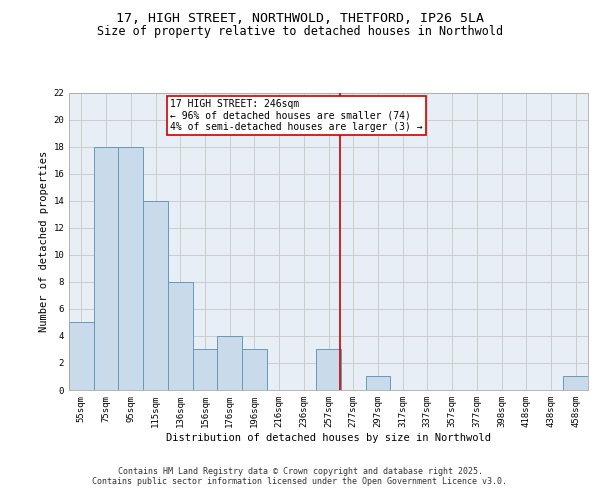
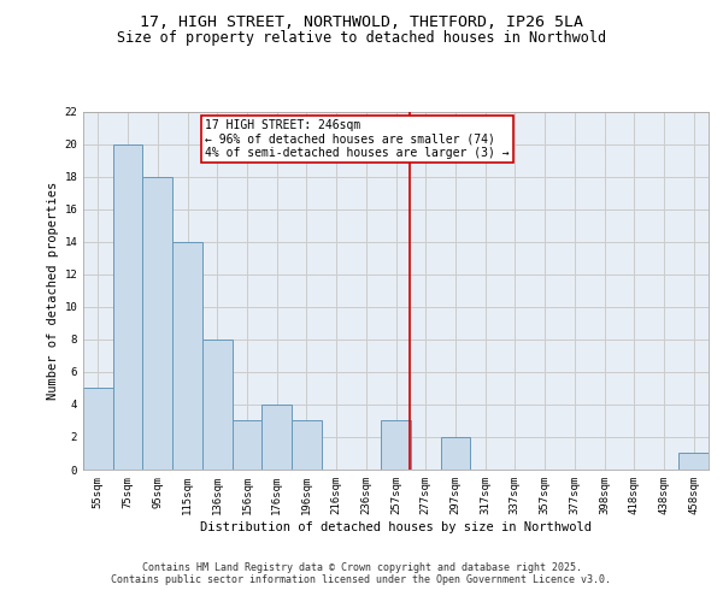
75sqm: 18 -> 20
297sqm: 1 -> 2
